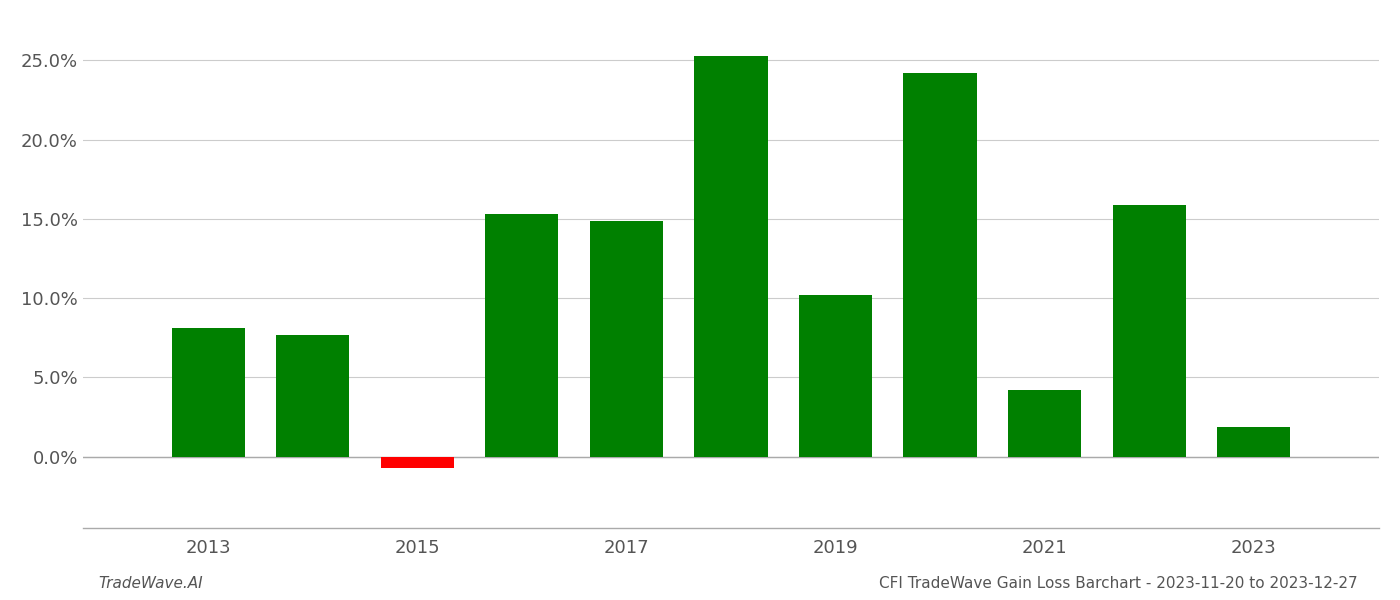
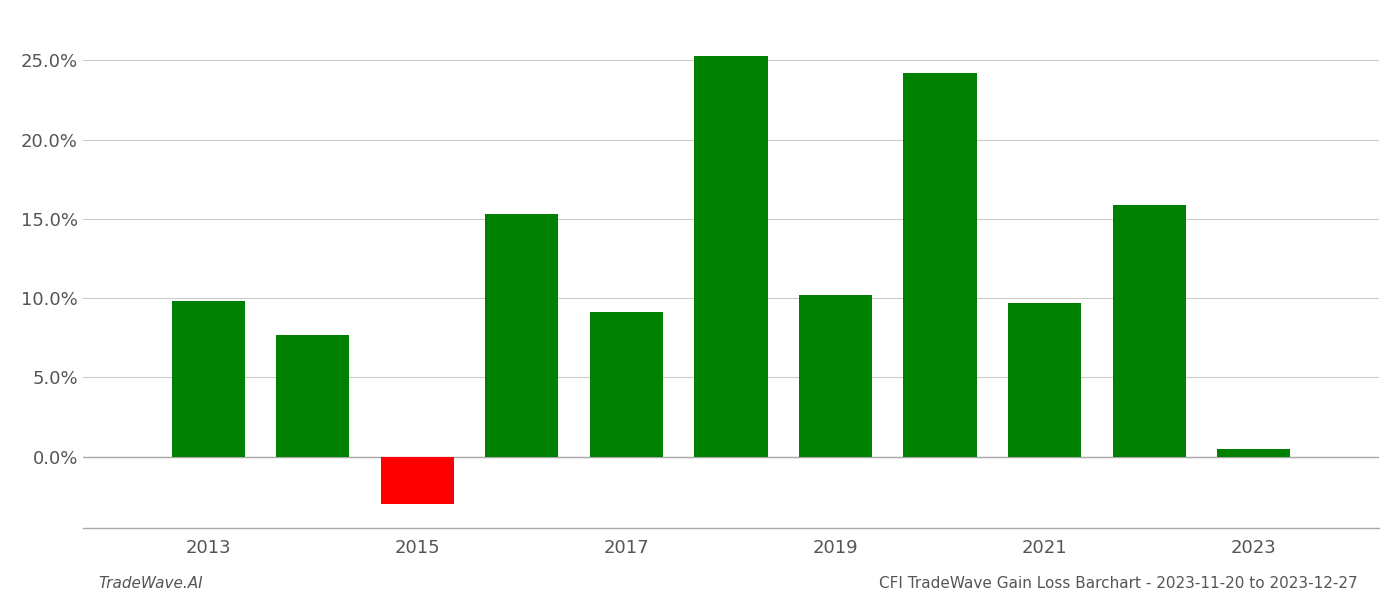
2013: 8.1% -> 9.8%
2015: -0.7% -> -3.0%
2017: 14.9% -> 9.1%
2021: 4.2% -> 9.7%
2023: 1.9% -> 0.5%
